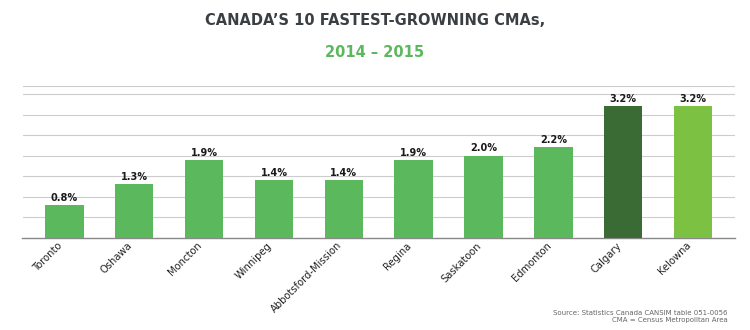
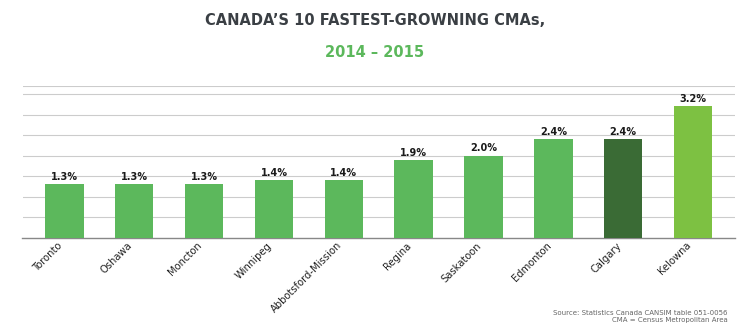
Toronto: 0.8% -> 1.3%
Moncton: 1.9% -> 1.3%
Edmonton: 2.2% -> 2.4%
Calgary: 3.2% -> 2.4%
